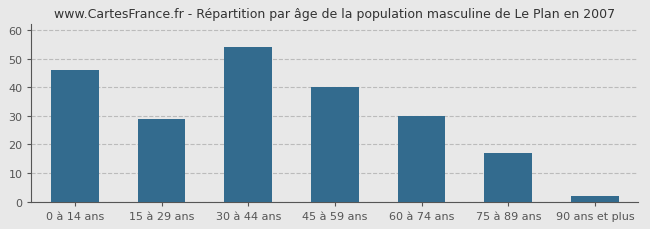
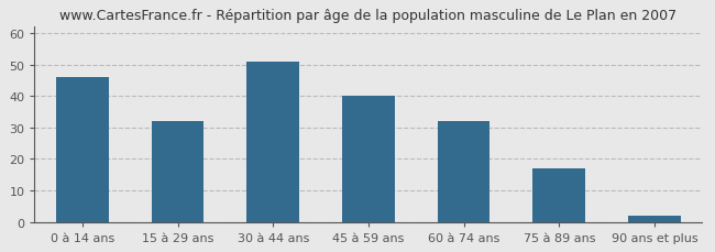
15 à 29 ans: 29 -> 32
30 à 44 ans: 54 -> 51
60 à 74 ans: 30 -> 32
